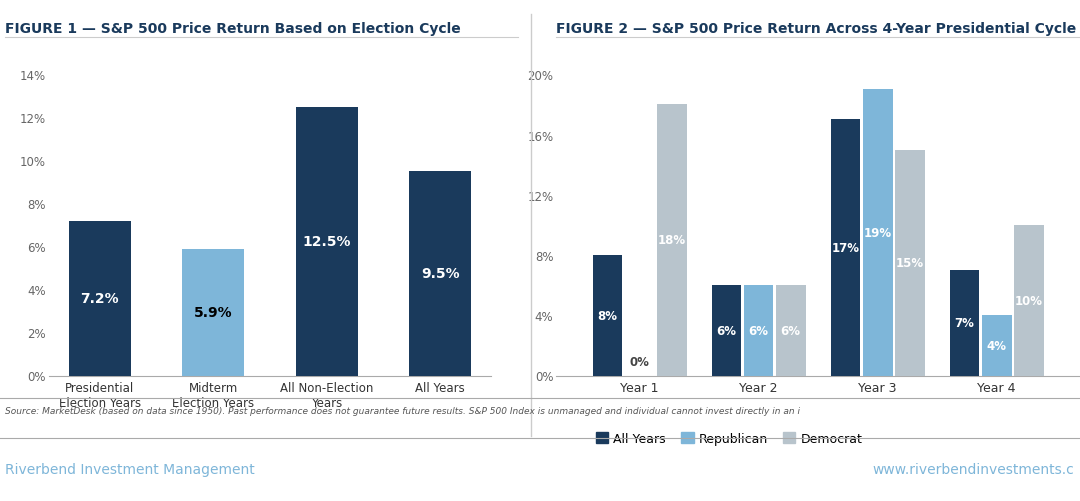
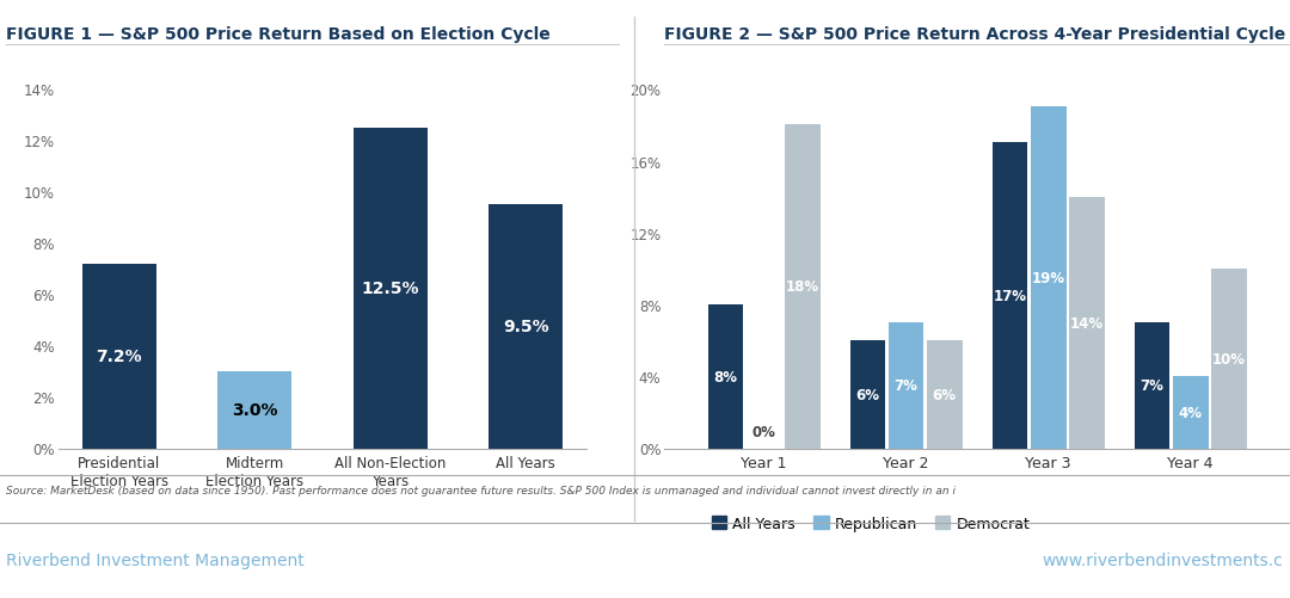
Midterm Election Years: 5.9% -> 3.0%
Republican/Year 2: 6% -> 7%
Democrat/Year 3: 15% -> 14%
